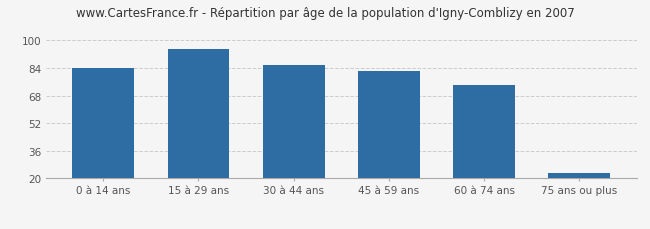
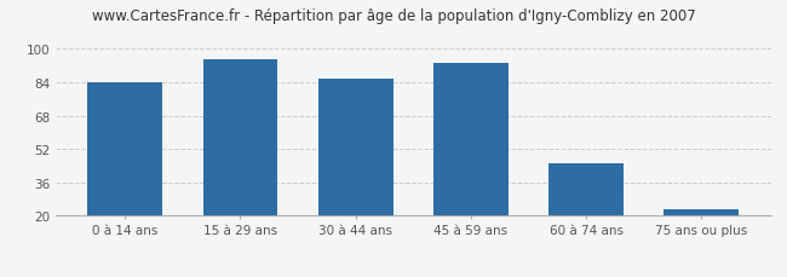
45 à 59 ans: 82 -> 93
60 à 74 ans: 74 -> 45
